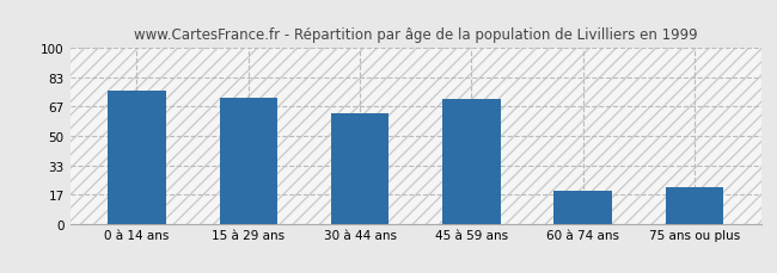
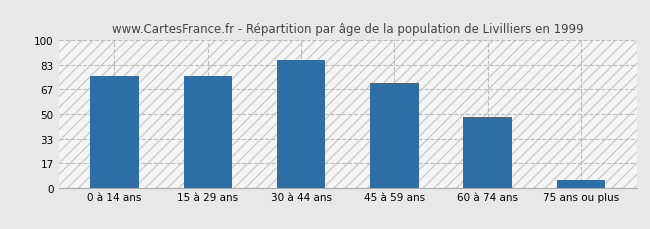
15 à 29 ans: 72 -> 76
30 à 44 ans: 63 -> 87
60 à 74 ans: 19 -> 48
75 ans ou plus: 21 -> 5
